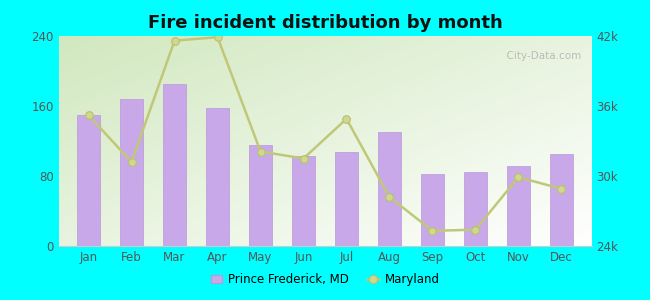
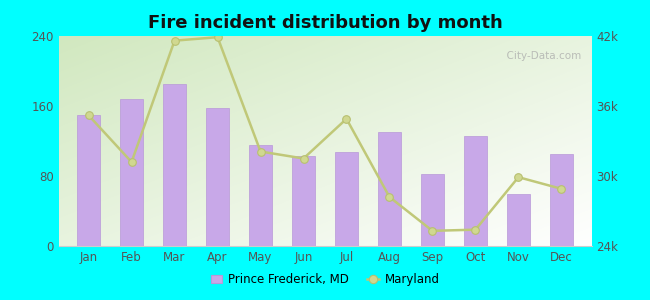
Prince Frederick, MD/Oct: 85 -> 126
Prince Frederick, MD/Nov: 92 -> 60
